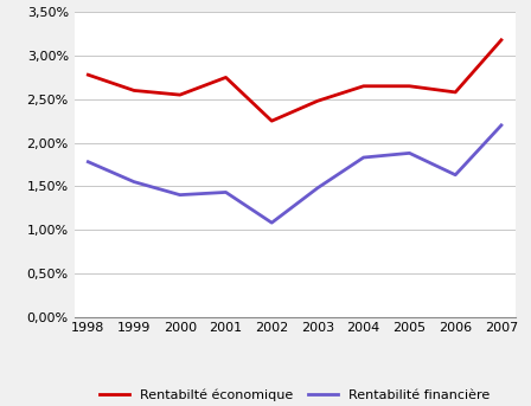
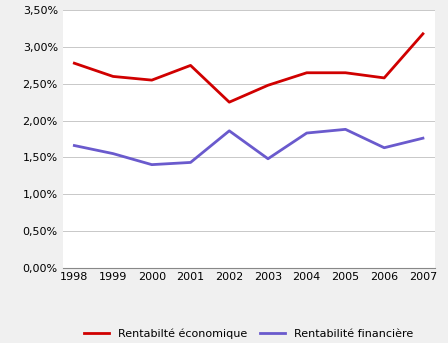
Rentabilité financière/1998: 1,78% -> 1,66%
Rentabilité financière/2002: 1,08% -> 1,86%
Rentabilité financière/2007: 2,20% -> 1,76%
